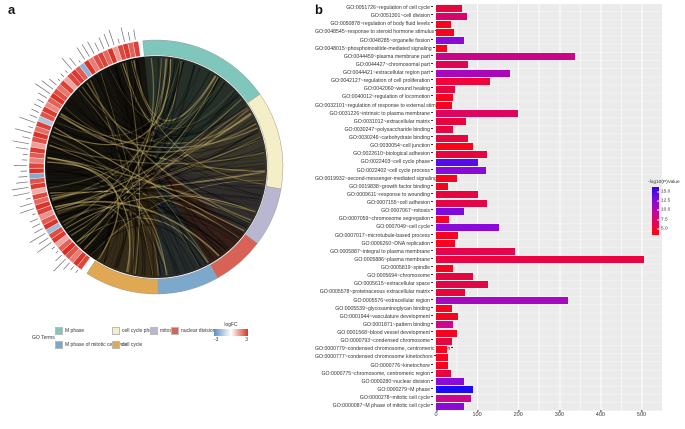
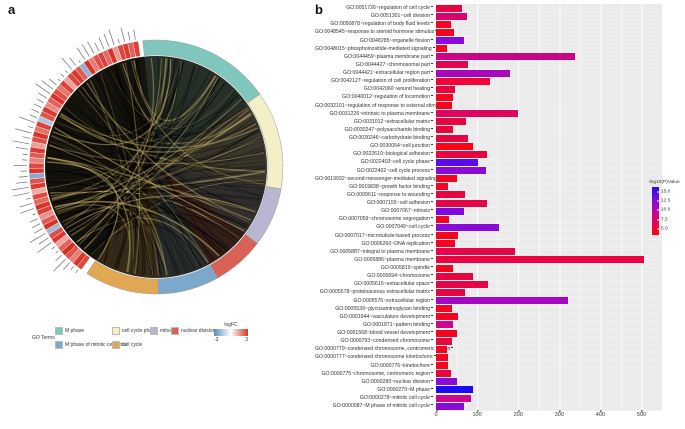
GO:0009611~response to wounding: 100 -> 70
GO:0000280~nuclear division: 70 -> 50
